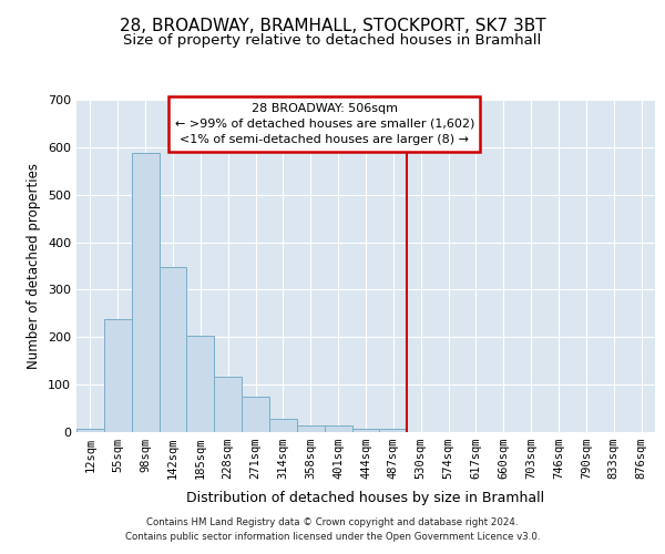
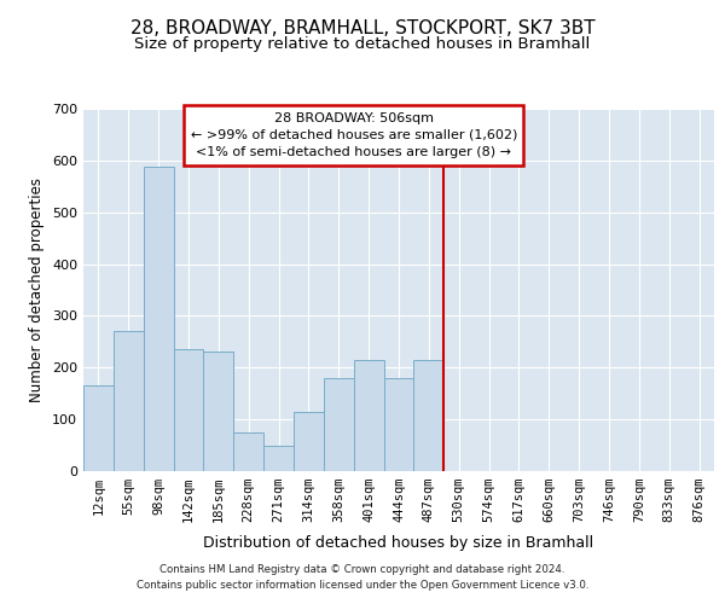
12sqm: 7 -> 165
55sqm: 237 -> 270
142sqm: 347 -> 235
185sqm: 204 -> 230
228sqm: 117 -> 75
271sqm: 74 -> 50
314sqm: 27 -> 115
358sqm: 15 -> 180
401sqm: 15 -> 215
444sqm: 7 -> 180
487sqm: 7 -> 215
